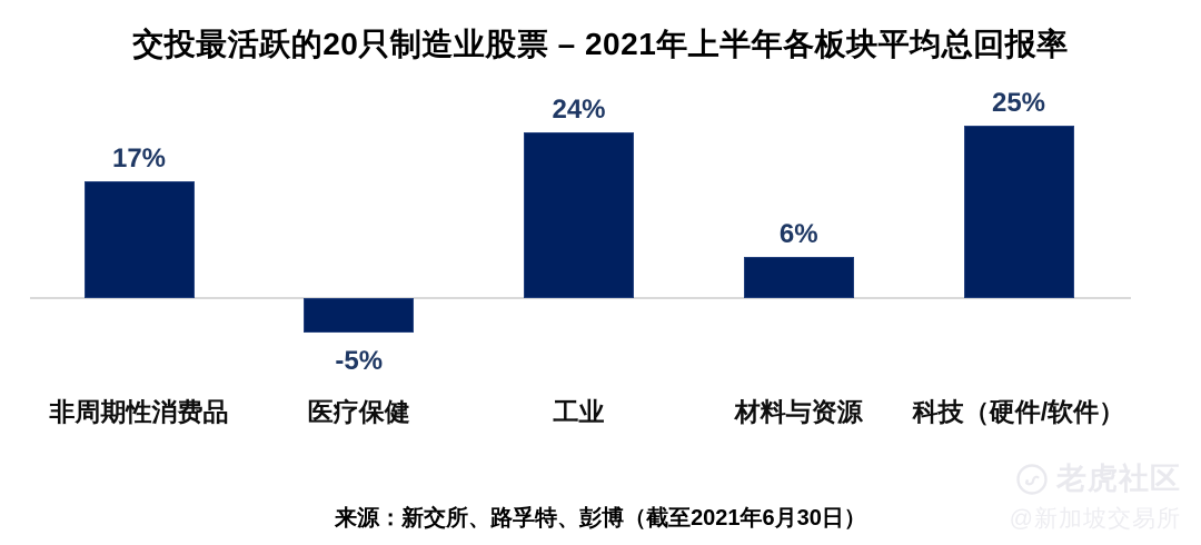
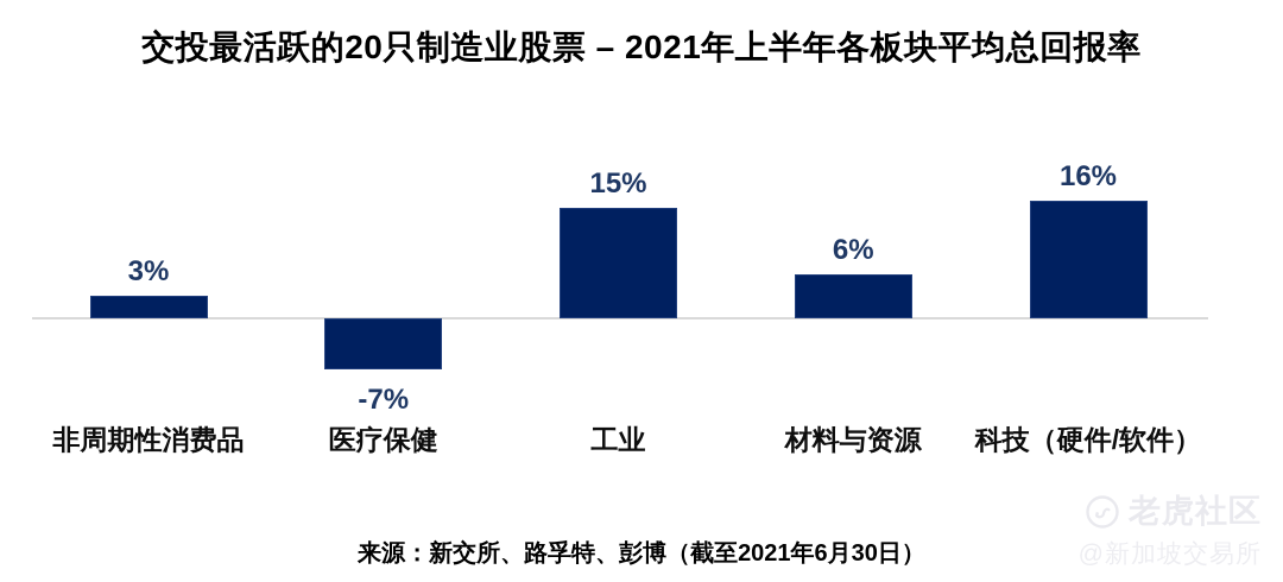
非周期性消费品: 17% -> 3%
医疗保健: -5% -> -7%
工业: 24% -> 15%
科技（硬件/软件）: 25% -> 16%
